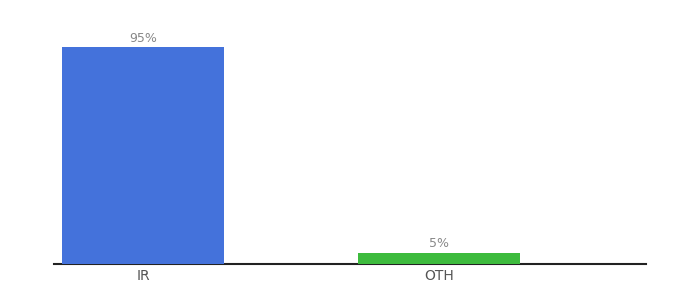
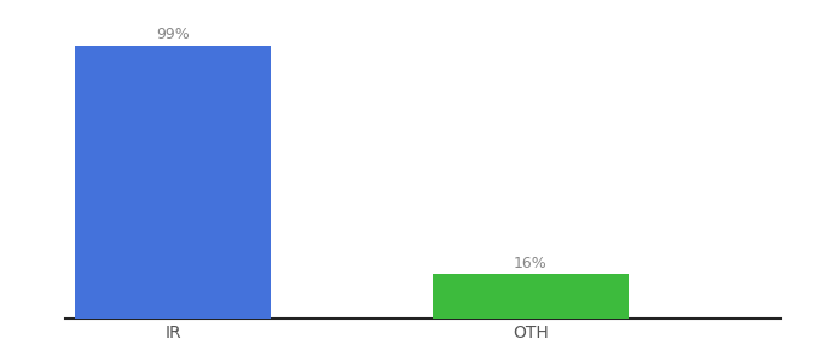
IR: 95% -> 99%
OTH: 5% -> 16%
